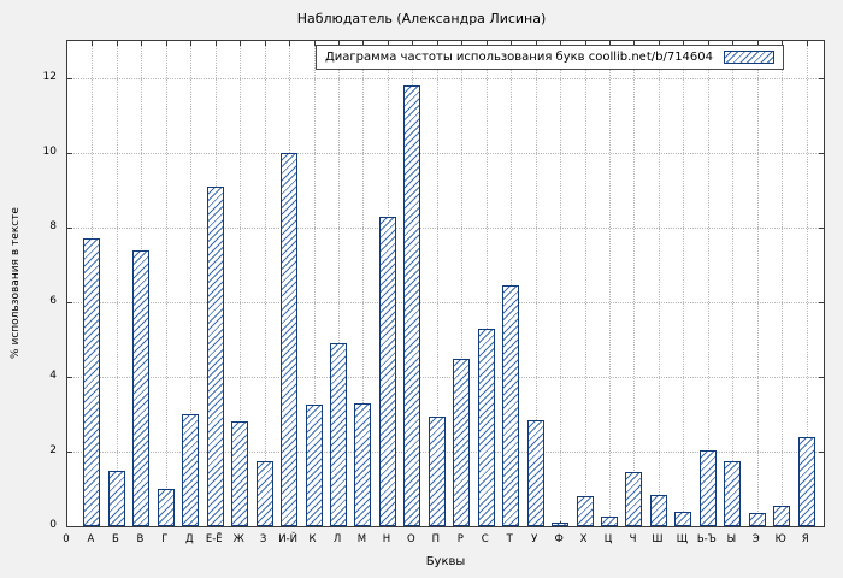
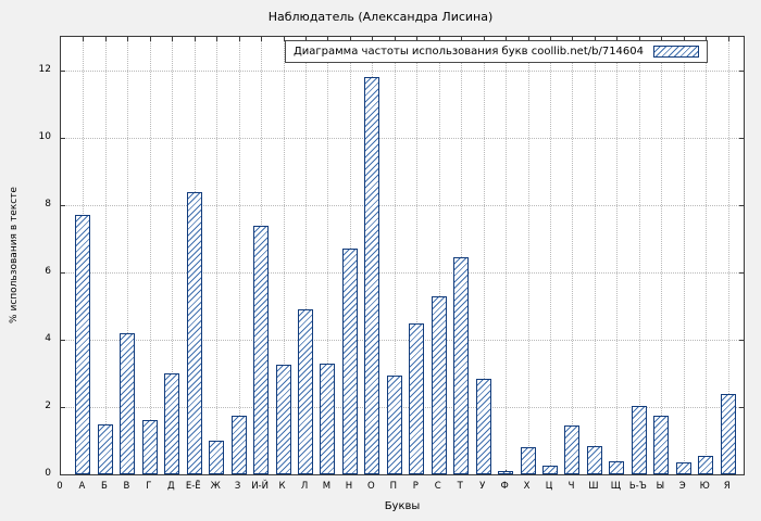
В: 7.4 -> 4.2
Г: 1.0 -> 1.6
Е-Ё: 9.1 -> 8.4
Ж: 2.8 -> 1.0
И-Й: 10.0 -> 7.4
Н: 8.3 -> 6.7
